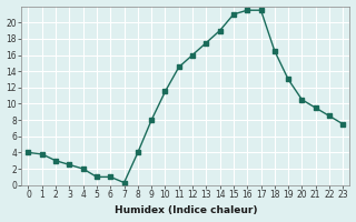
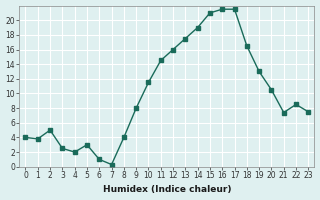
2: 3.0 -> 5.0
5: 1.0 -> 3.0
21: 9.5 -> 7.4
